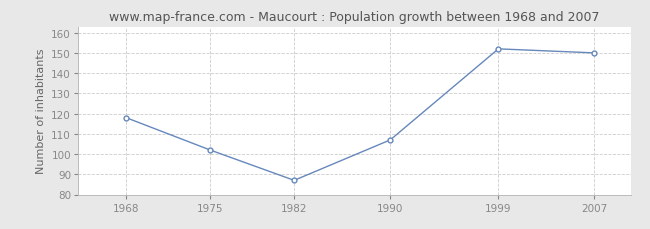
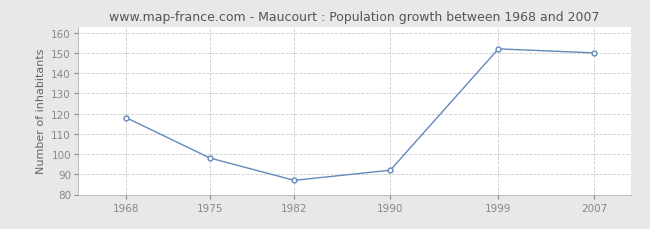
1975: 102 -> 98
1990: 107 -> 92
